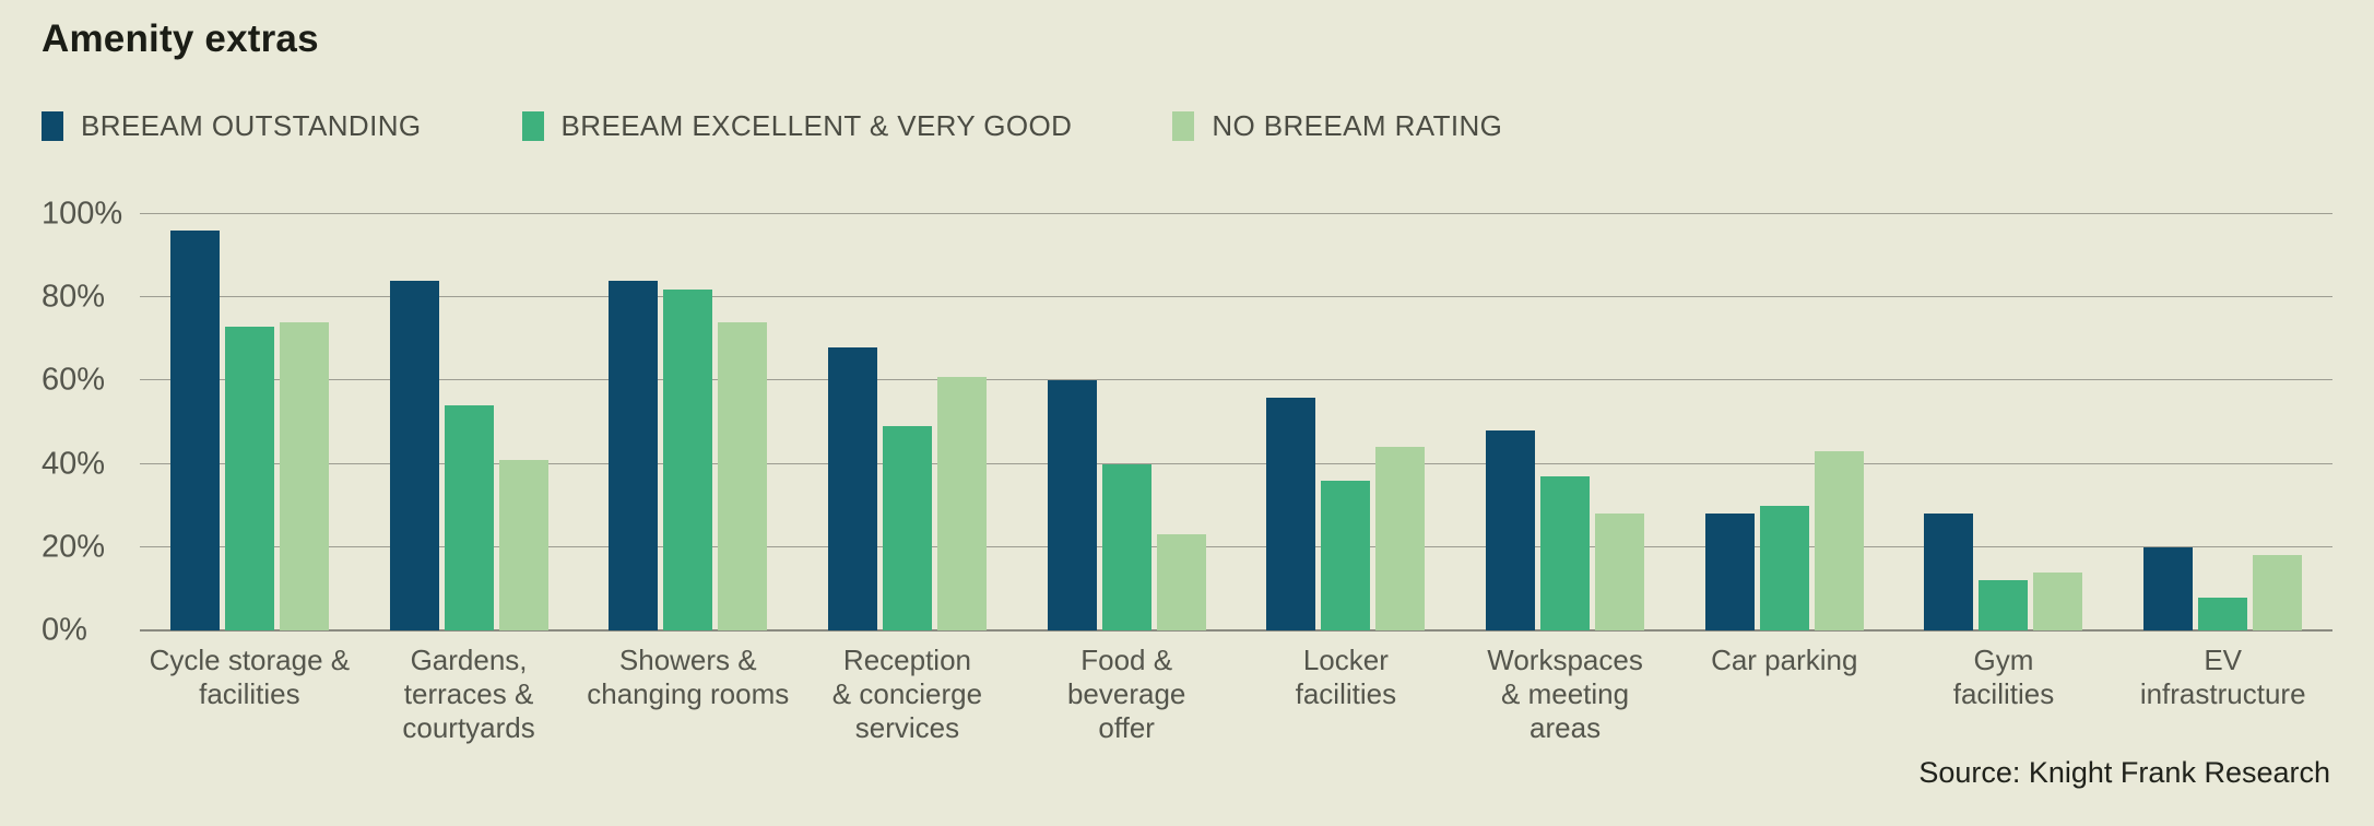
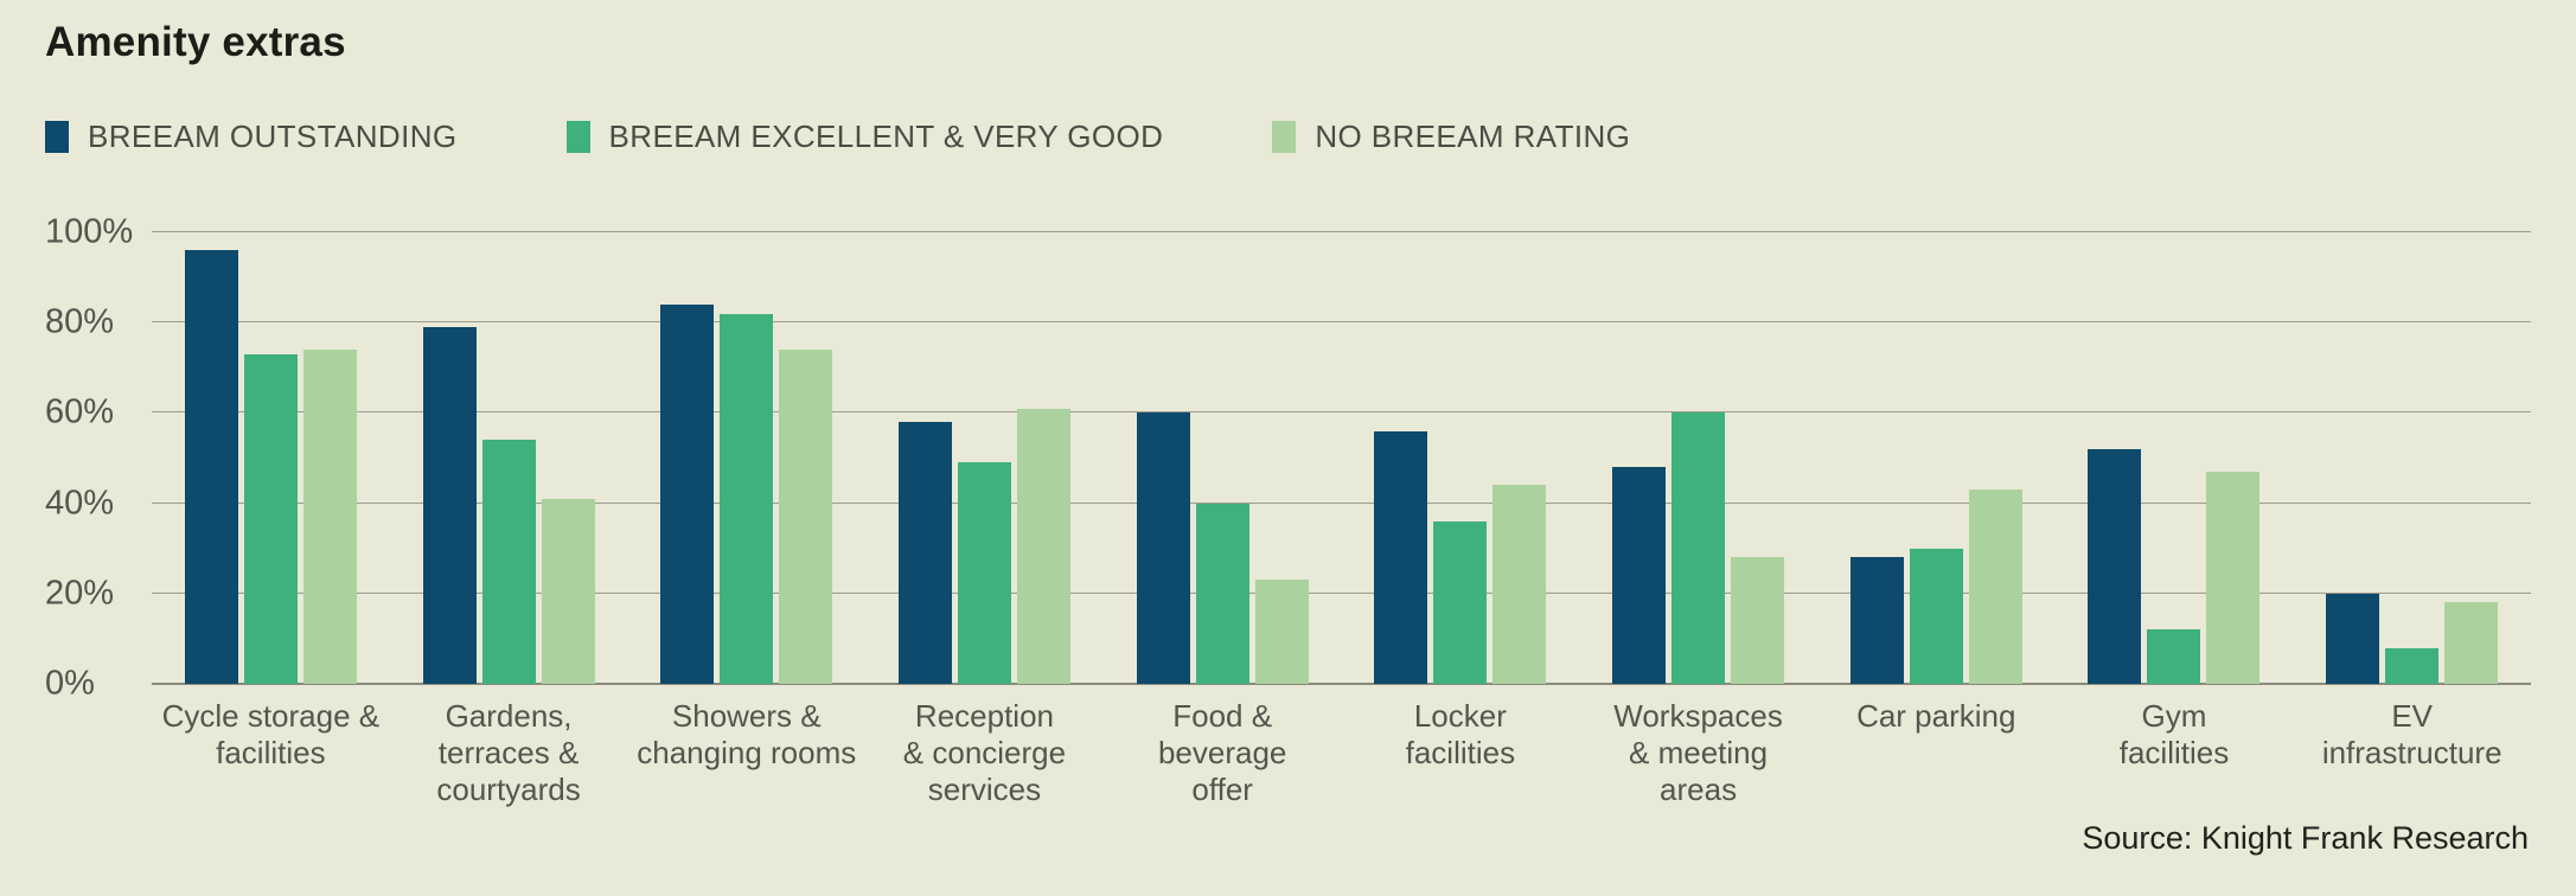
BREEAM OUTSTANDING/Gardens, terraces & courtyards: 84% -> 79%
BREEAM OUTSTANDING/Reception & concierge services: 68% -> 58%
BREEAM EXCELLENT & VERY GOOD/Workspaces & meeting areas: 37% -> 60%
BREEAM OUTSTANDING/Gym facilities: 28% -> 52%
NO BREEAM RATING/Gym facilities: 14% -> 47%
